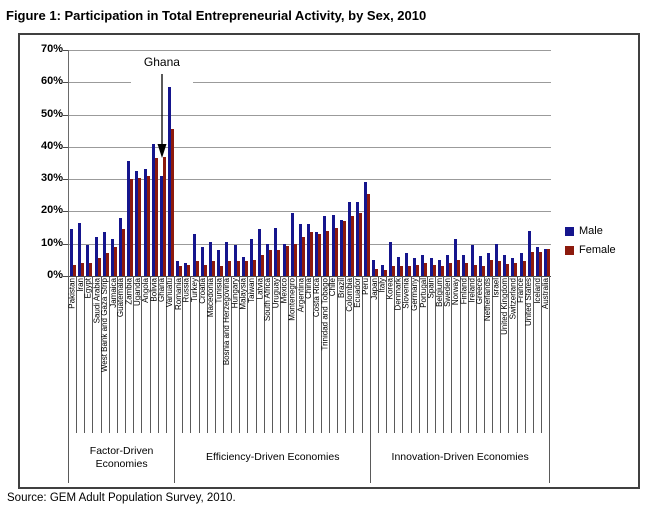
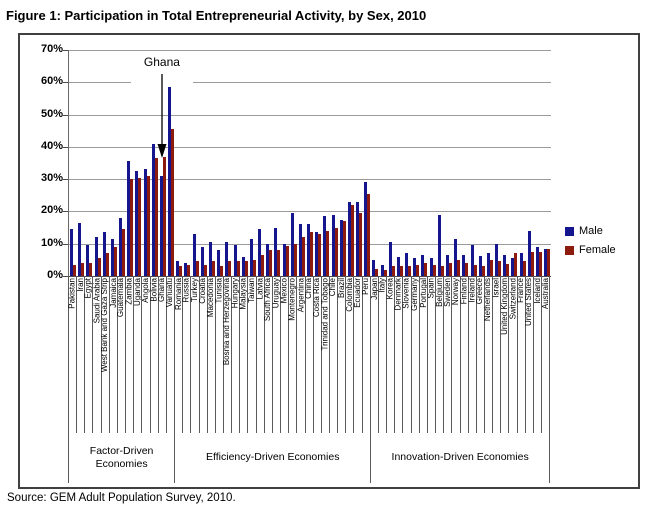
Female/Colombia: 18% -> 22%
Male/Belgium: 5% -> 19%
Female/Switzerland: 4% -> 7%
